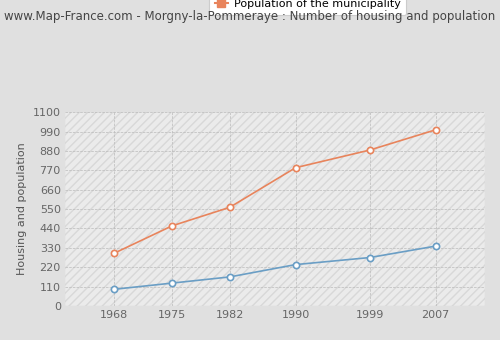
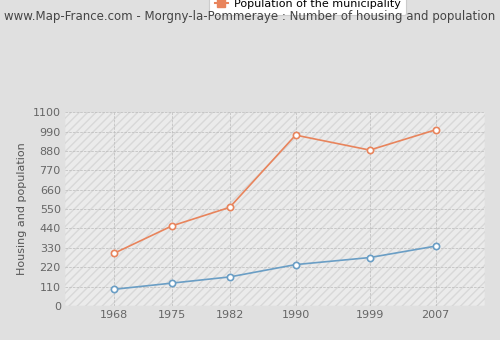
Population of the municipality/1990: 780 -> 970
